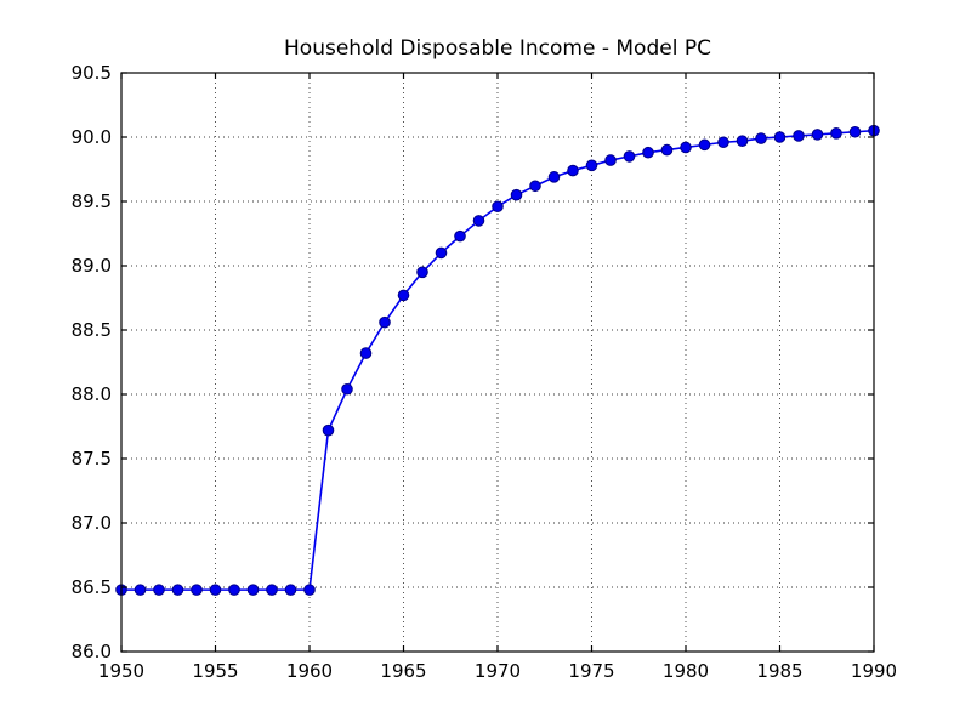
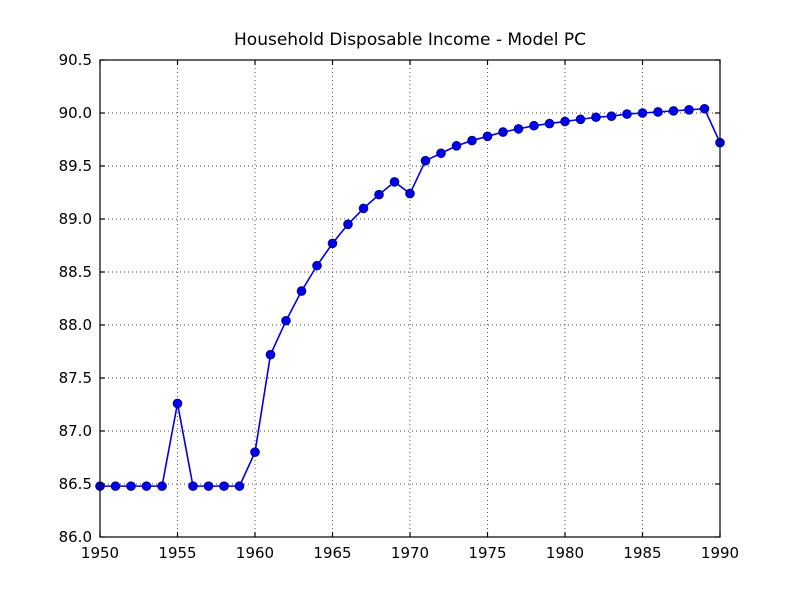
1955: 86.48 -> 87.26
1960: 86.48 -> 86.80
1970: 89.46 -> 89.24
1990: 90.05 -> 89.72
